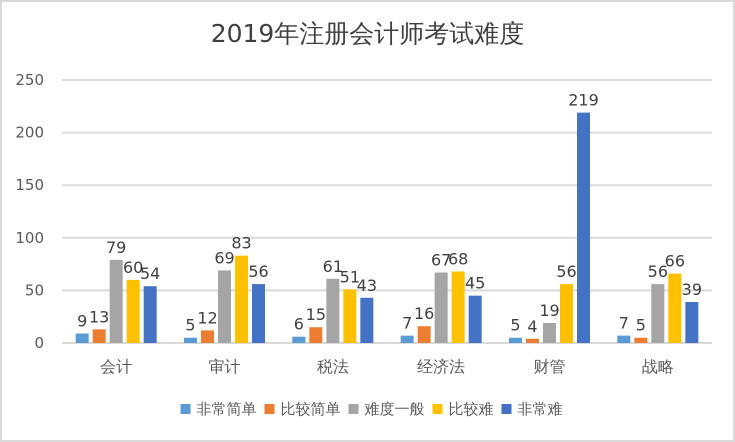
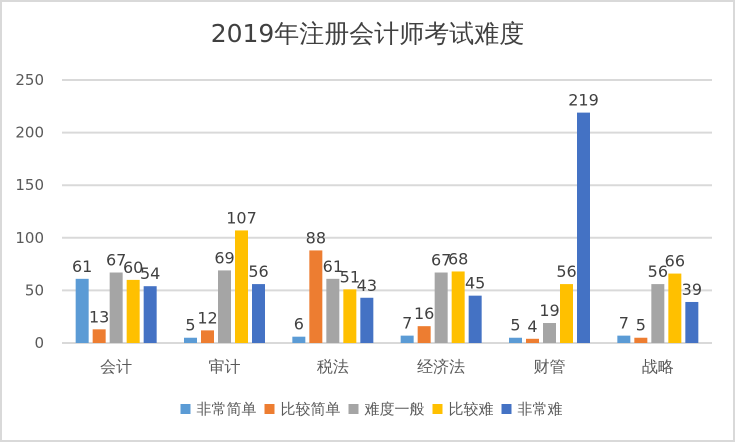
非常简单/会计: 9 -> 61
难度一般/会计: 79 -> 67
比较难/审计: 83 -> 107
比较简单/税法: 15 -> 88
